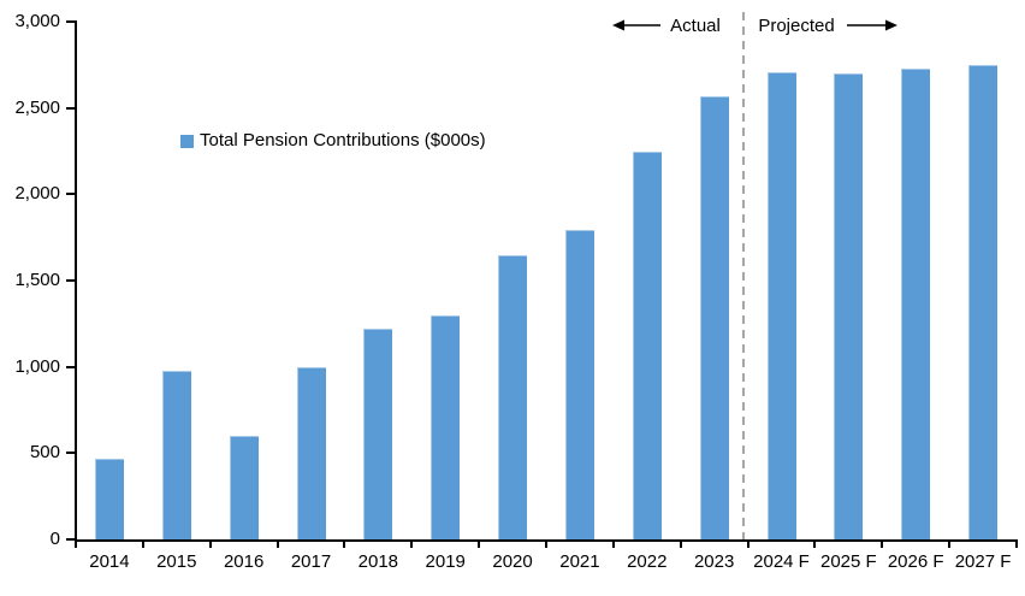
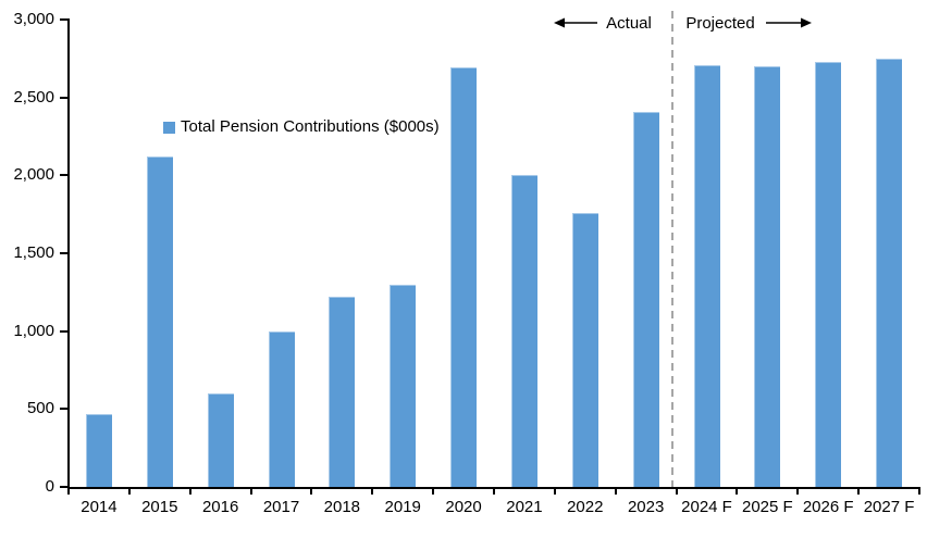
2015: 980 -> 2120
2020: 1650 -> 2690
2021: 1790 -> 2000
2022: 2250 -> 1760
2023: 2570 -> 2410
